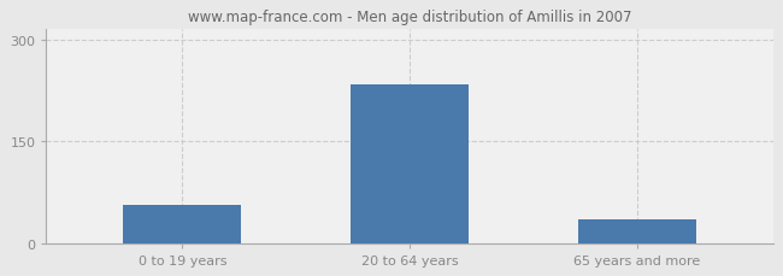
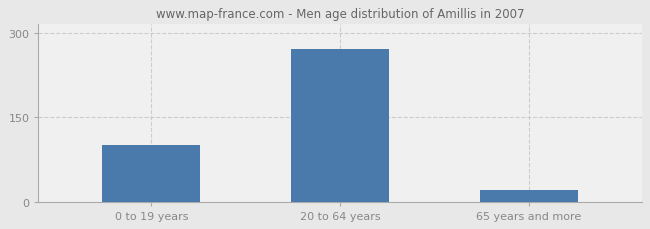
0 to 19 years: 56 -> 100
20 to 64 years: 234 -> 271
65 years and more: 34 -> 20
